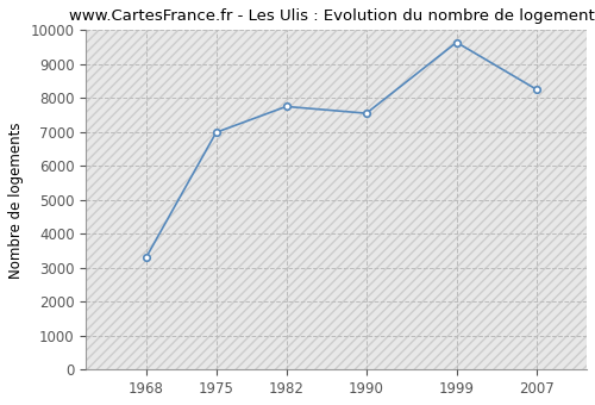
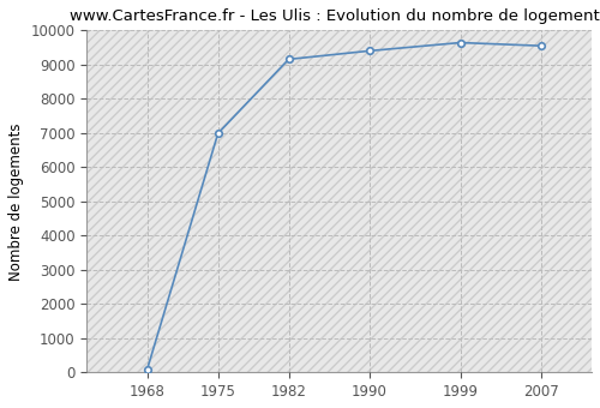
1968: 3300 -> 100
1982: 7750 -> 9150
1990: 7550 -> 9400
2007: 8250 -> 9550
